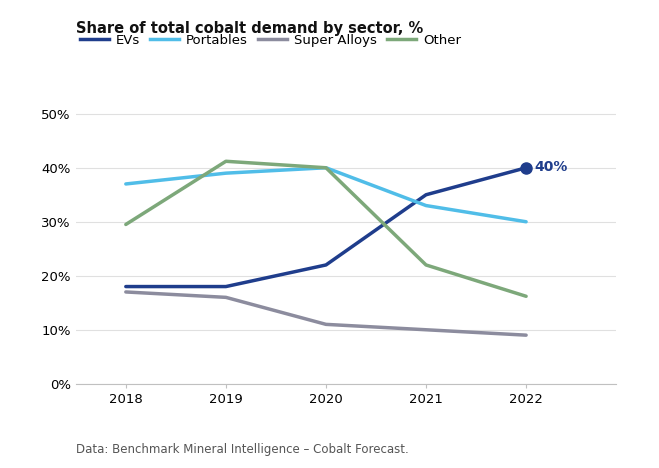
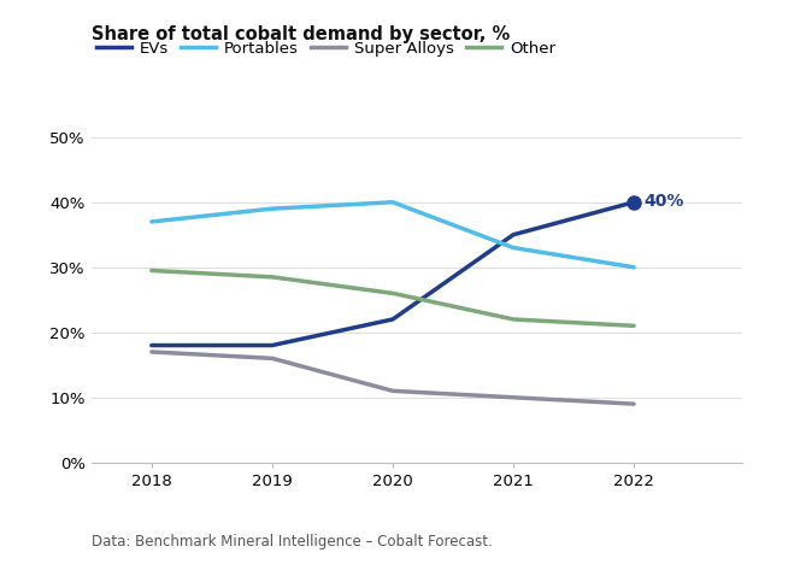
Other/2019: 41.2% -> 28.5%
Other/2020: 40.0% -> 26.0%
Other/2022: 16.2% -> 21.0%
